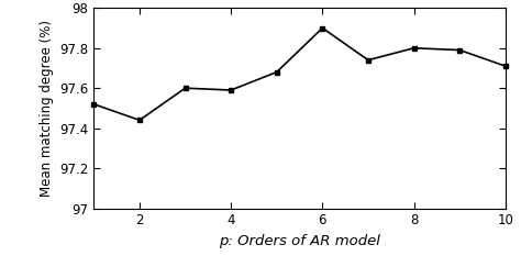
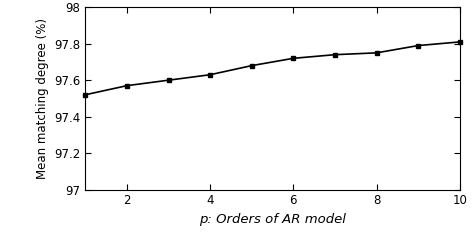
2: 97.44 -> 97.57
4: 97.59 -> 97.63
6: 97.90 -> 97.72
8: 97.80 -> 97.75
10: 97.71 -> 97.81
